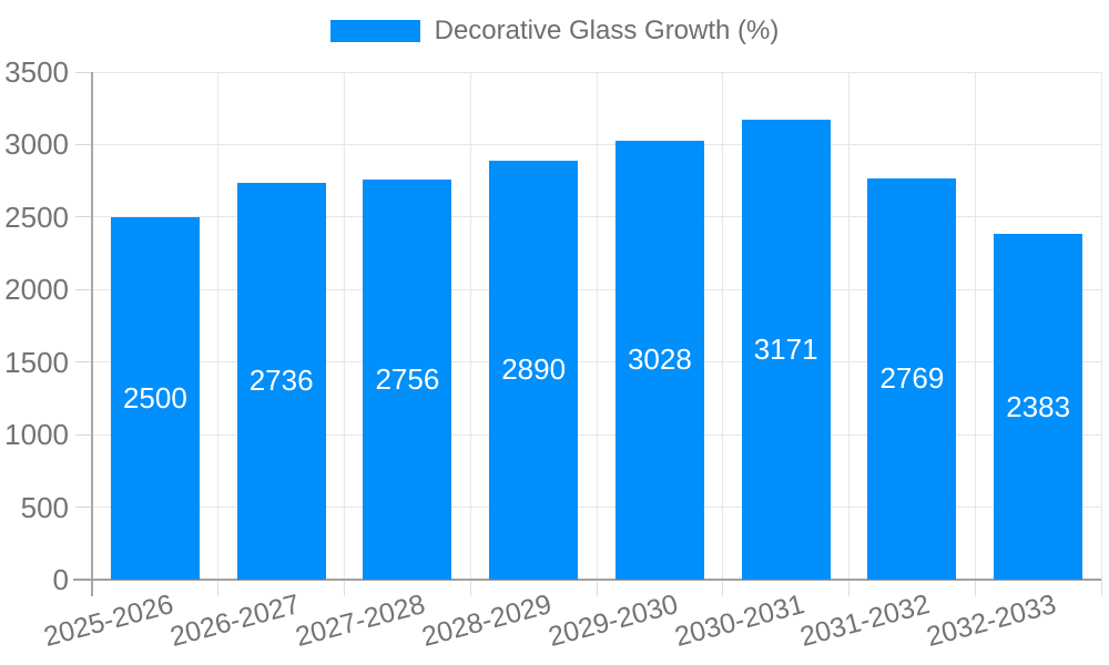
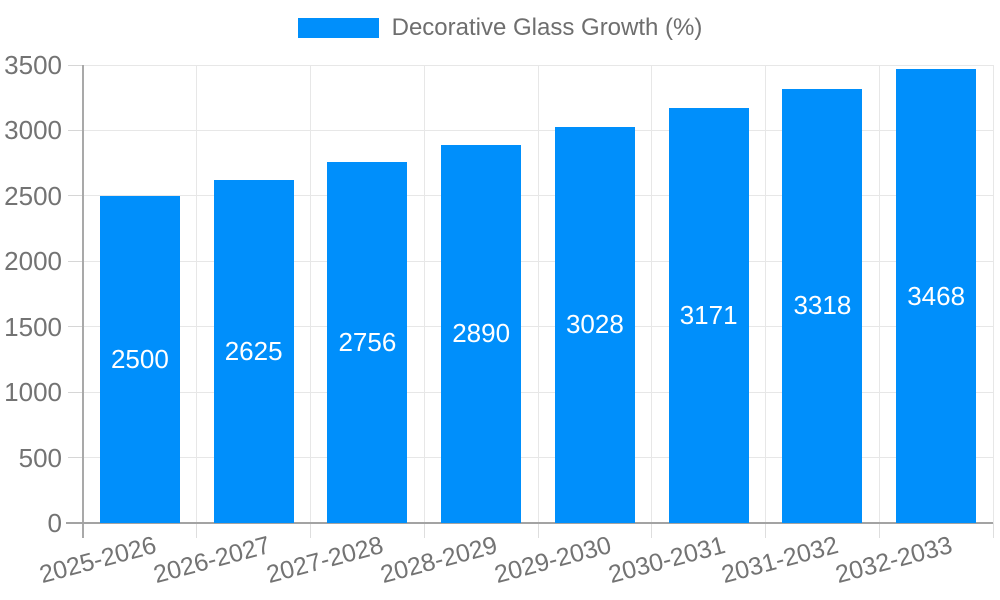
2026-2027: 2736 -> 2625
2031-2032: 2769 -> 3318
2032-2033: 2383 -> 3468
